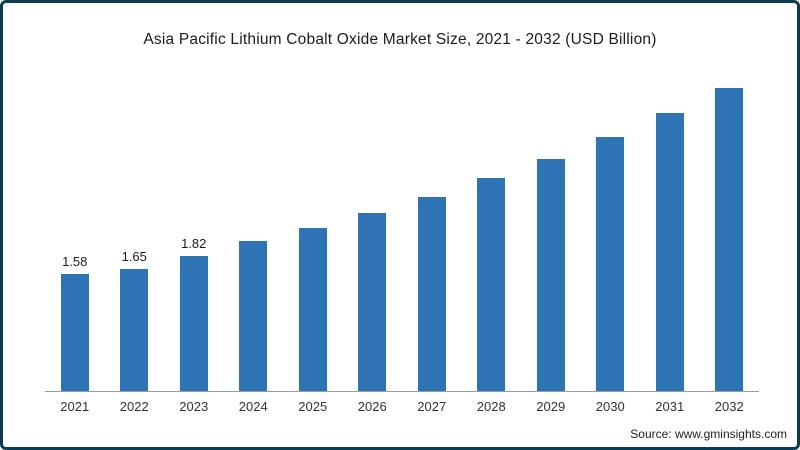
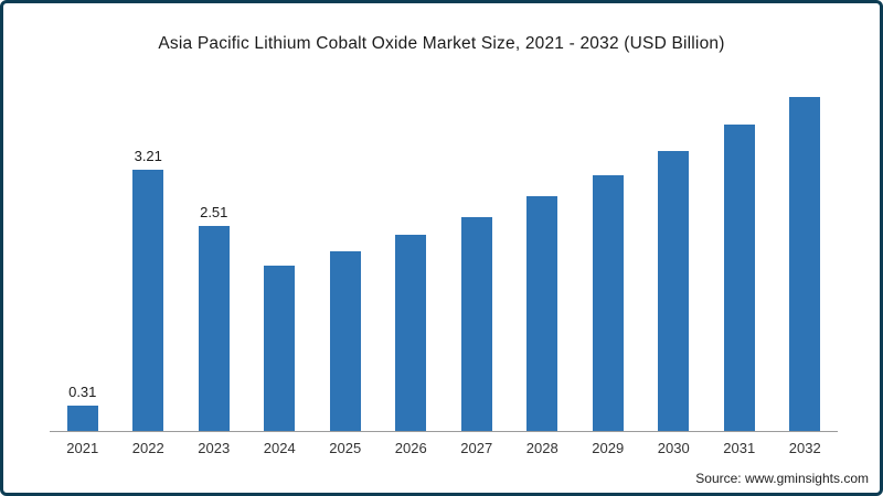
2021: 1.58 -> 0.31
2022: 1.65 -> 3.21
2023: 1.82 -> 2.51
